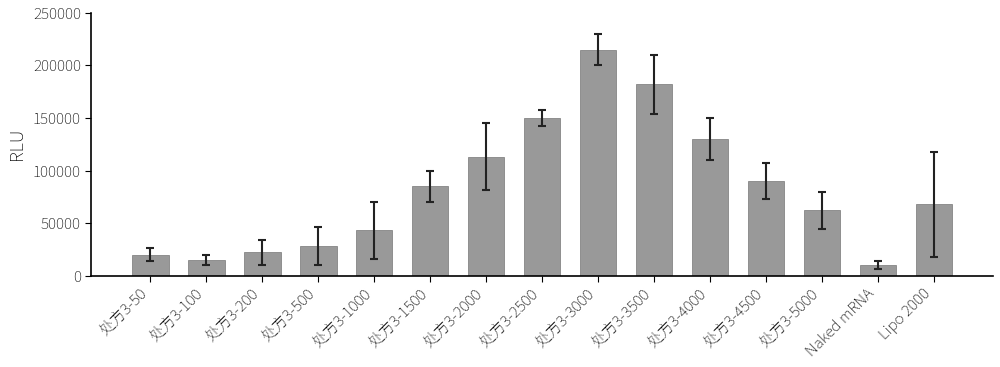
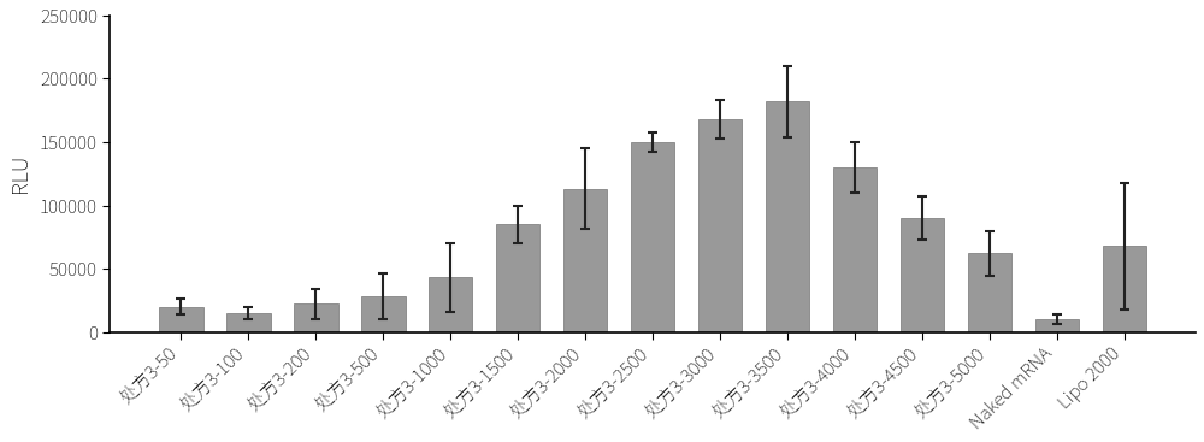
处方3-3000: 215000 -> 168000
